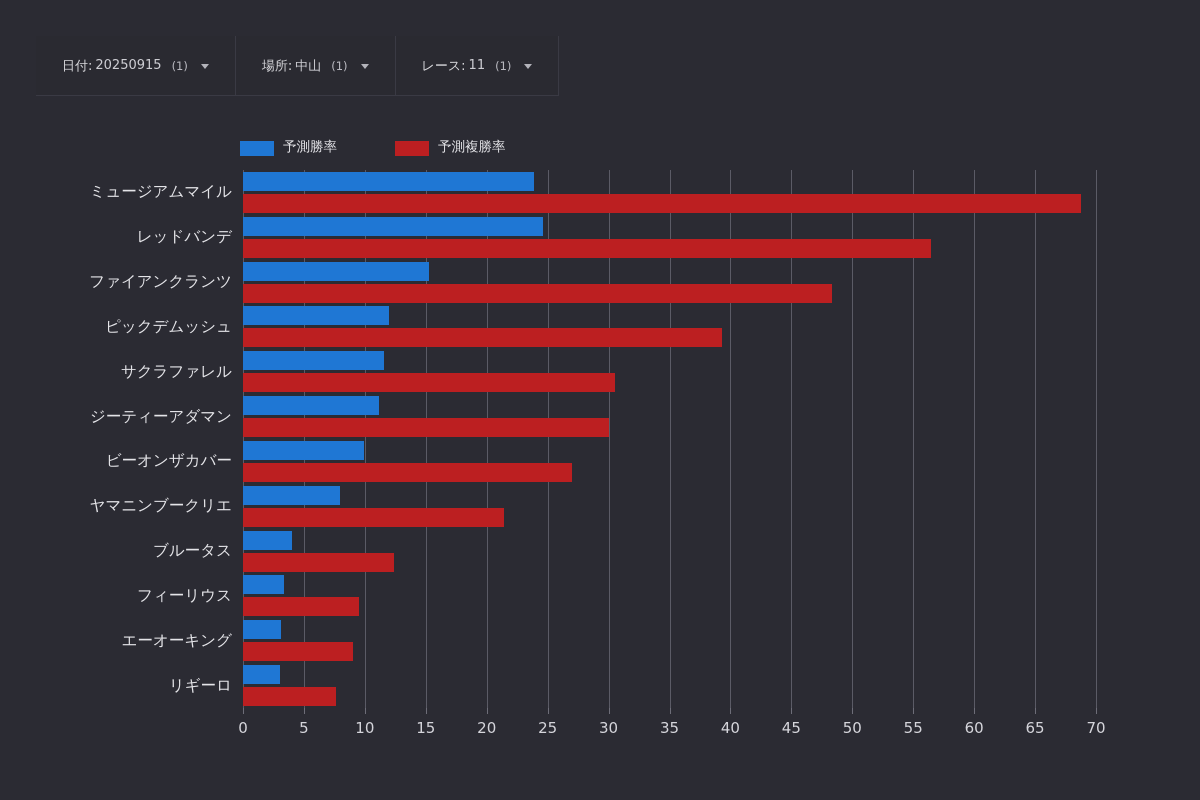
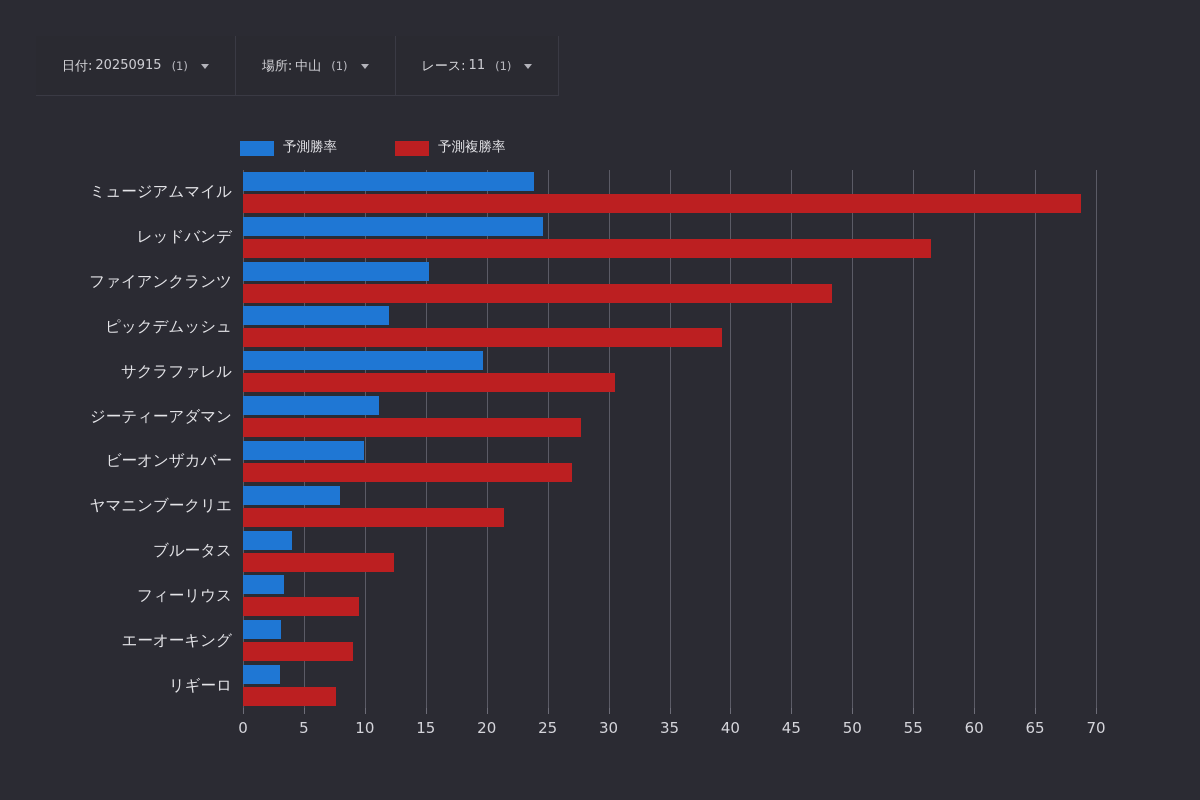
予測勝率/サクラファレル: 11.6 -> 19.7
予測複勝率/ジーティーアダマン: 30.0 -> 27.7
